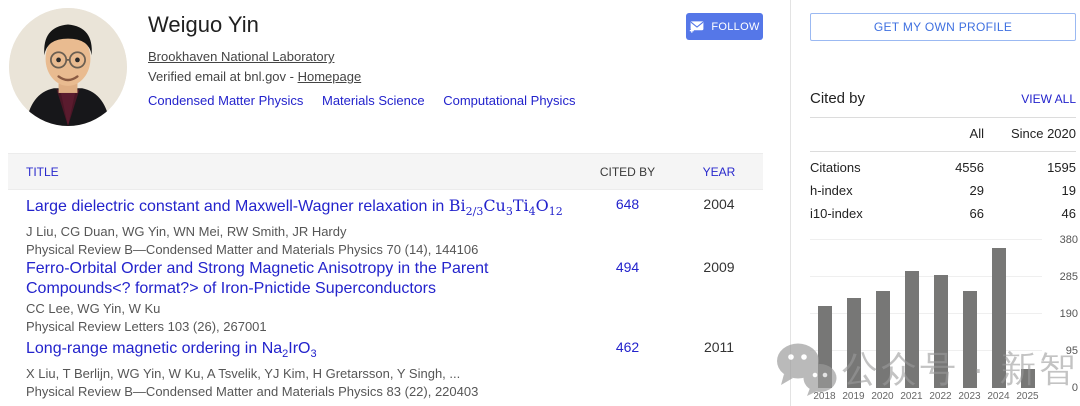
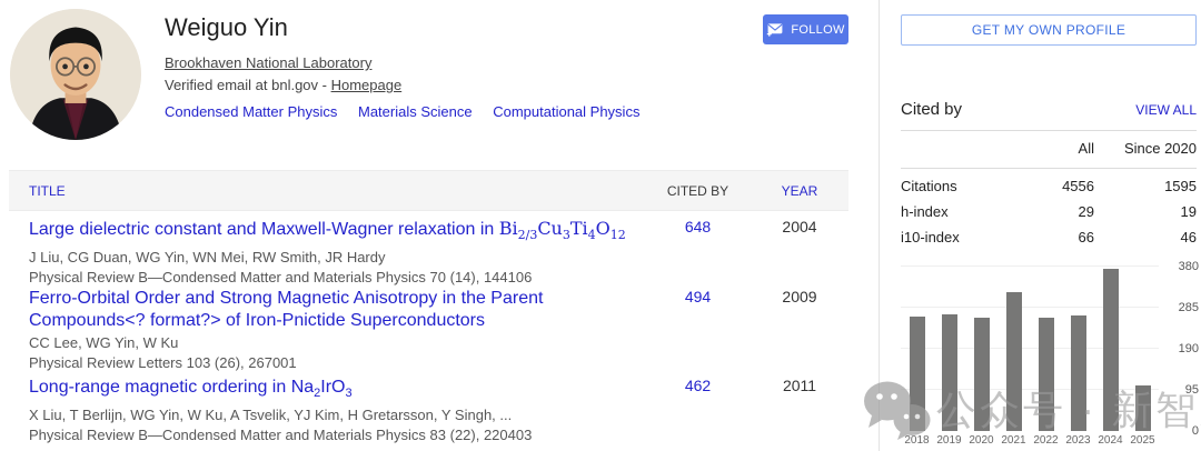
2018: 210 -> 260
2019: 230 -> 270
2020: 250 -> 260
2021: 300 -> 320
2022: 290 -> 260
2023: 250 -> 270
2024: 360 -> 380
2025: 50 -> 100
